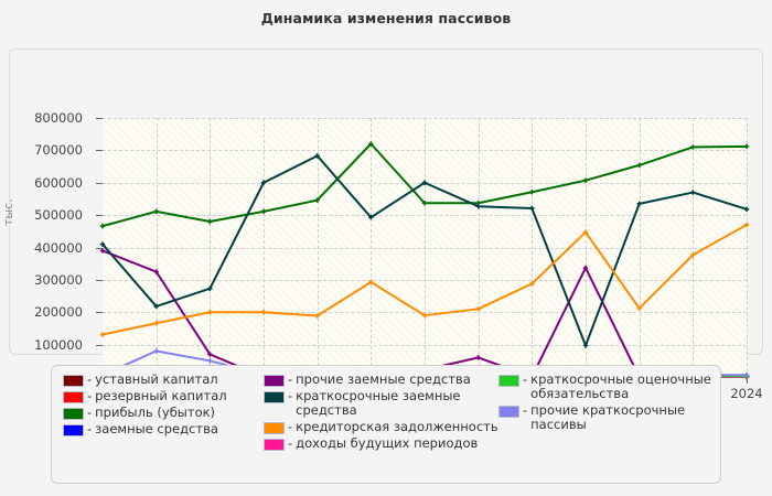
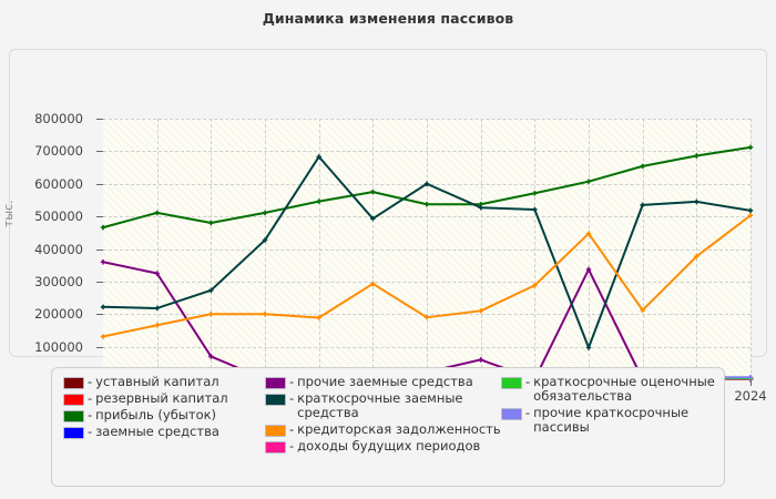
прочие заемные средства/2012: 390000 -> 360000
краткосрочные заемные средства/2012: 410000 -> 220000
прочие краткосрочные пассивы/2013: 80000 -> 10000
прочие краткосрочные пассивы/2014: 50000 -> 10000
краткосрочные заемные средства/2015: 600000 -> 430000
прибыль (убыток)/2017: 720000 -> 580000
прибыль (убыток)/2023: 710000 -> 690000
краткосрочные заемные средства/2023: 570000 -> 540000
кредиторская задолженность/2024: 470000 -> 500000
